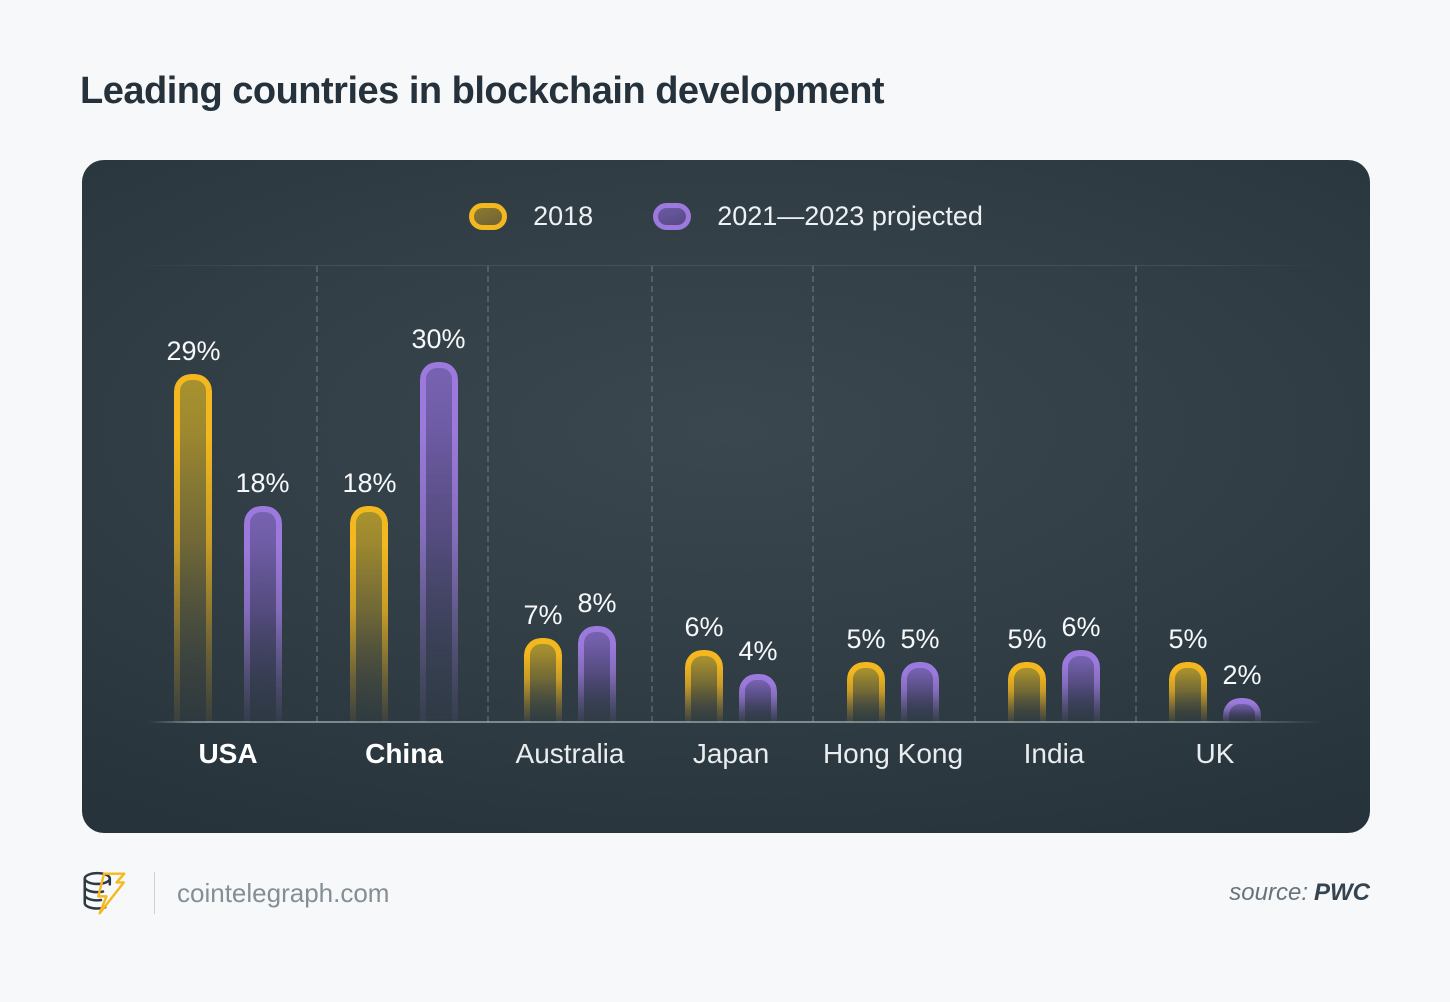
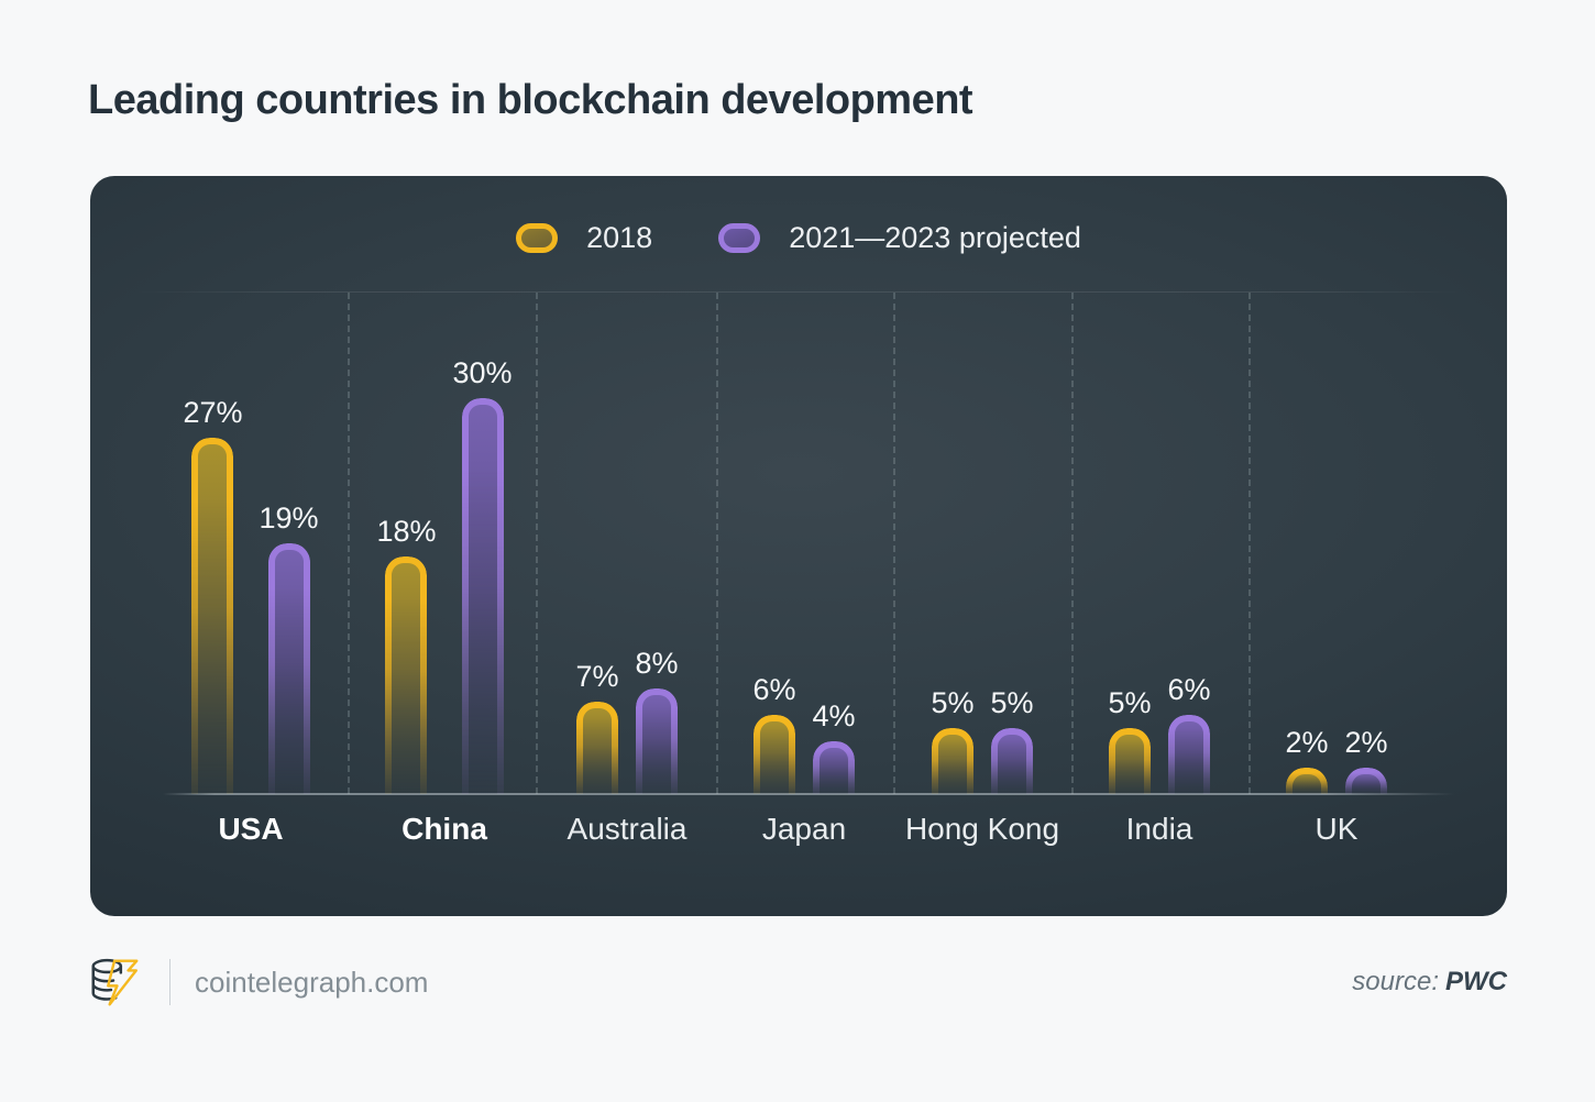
2018/USA: 29% -> 27%
2021—2023 projected/USA: 18% -> 19%
2018/UK: 5% -> 2%
